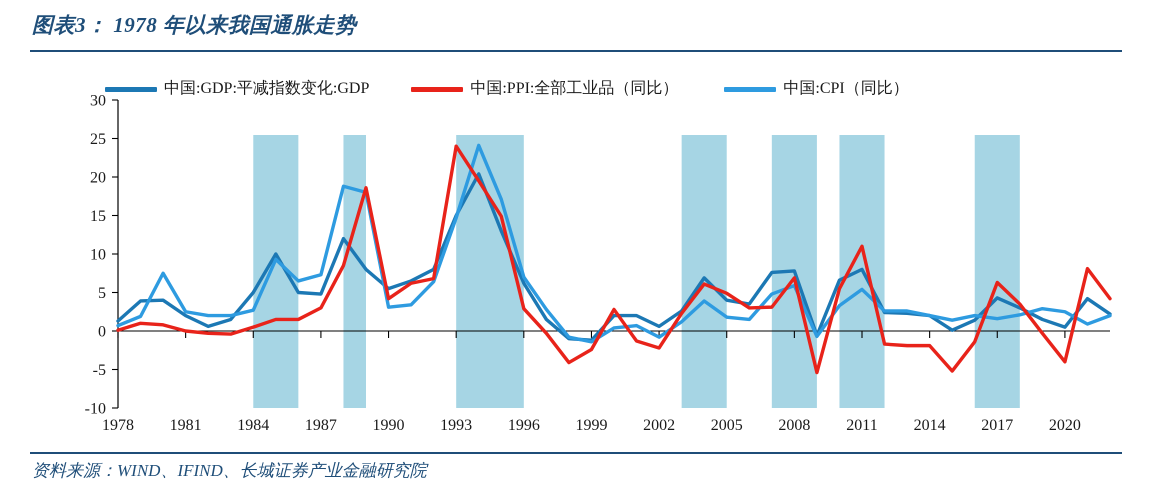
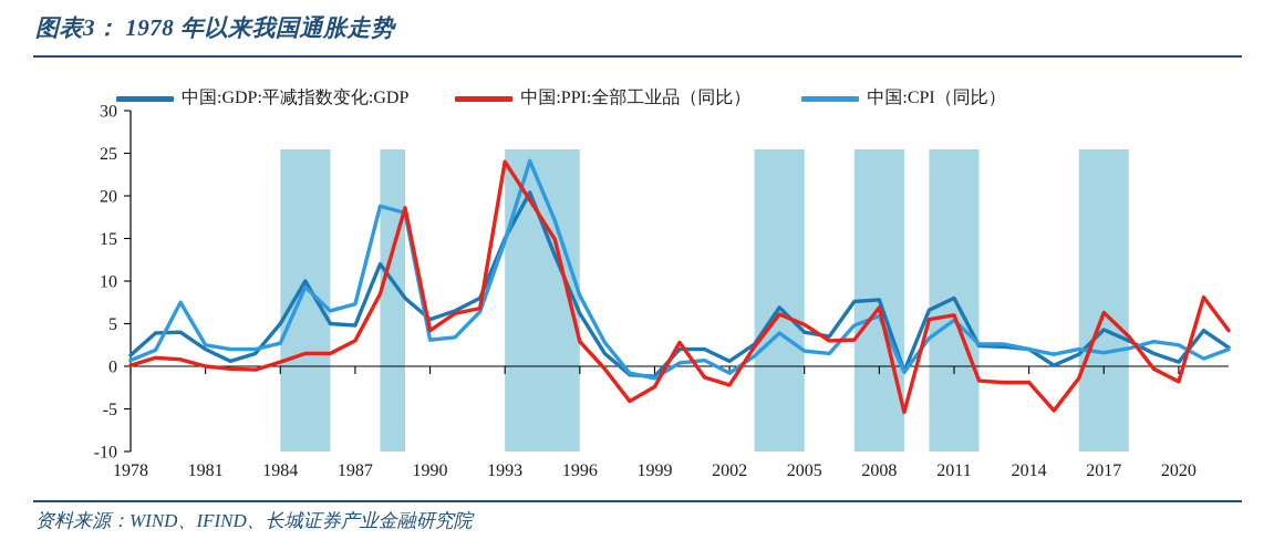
中国:CPI（同比）/1996: 7 -> 8
中国:PPI:全部工业品（同比）/2011: 11 -> 6
中国:PPI:全部工业品（同比）/2020: -4 -> -2
